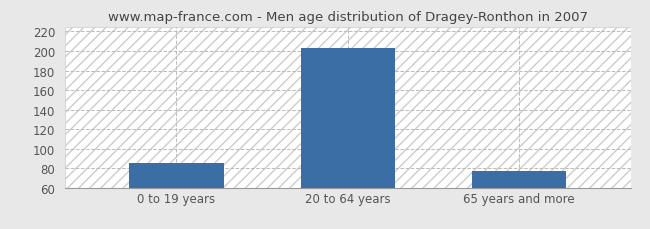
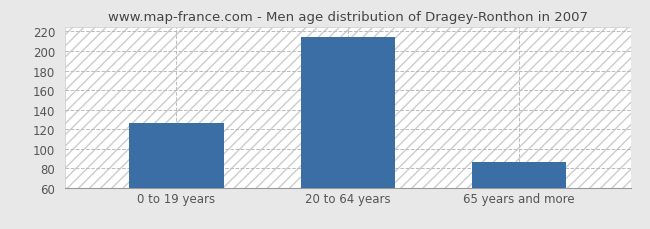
0 to 19 years: 85 -> 126
20 to 64 years: 203 -> 214
65 years and more: 77 -> 86
